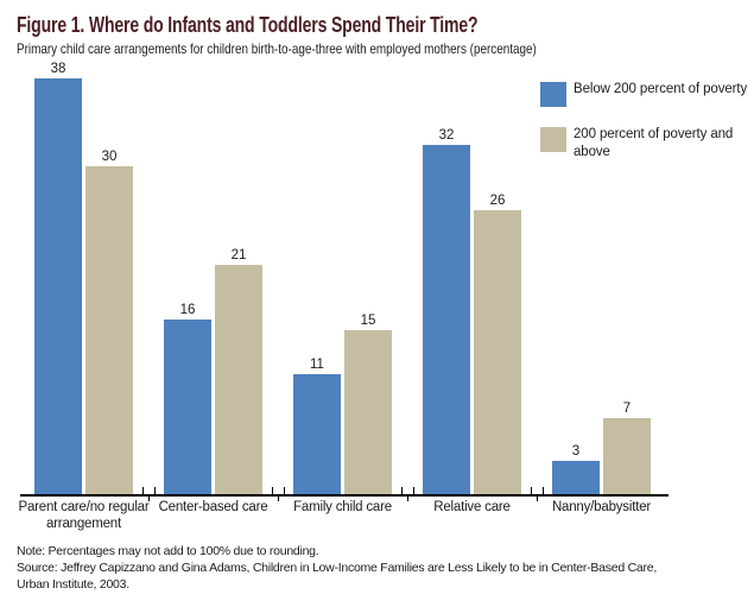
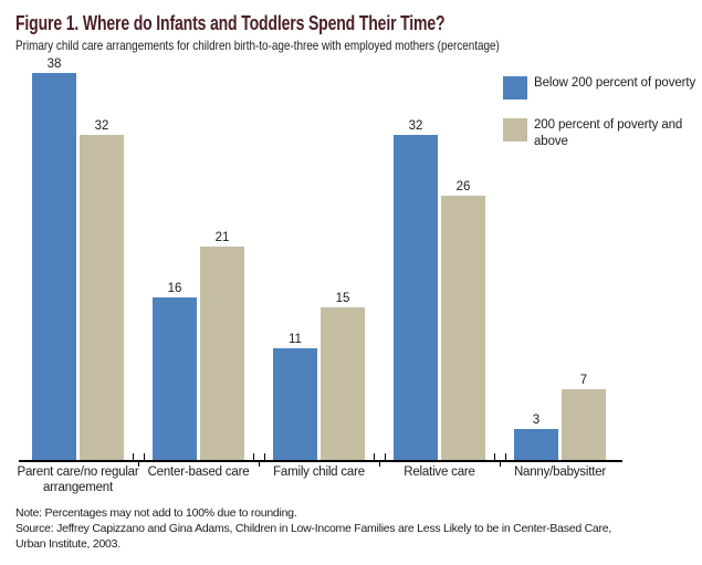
200 percent of poverty and above/Parent care/no regular arrangement: 30 -> 32
